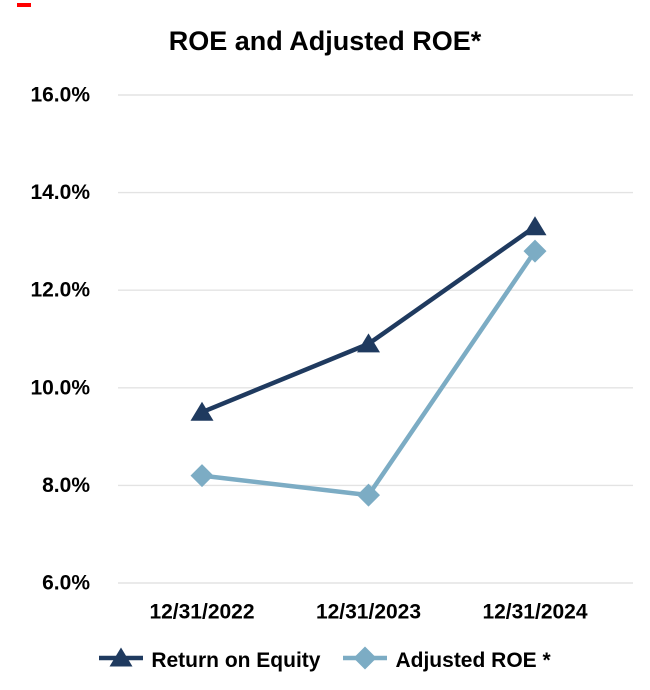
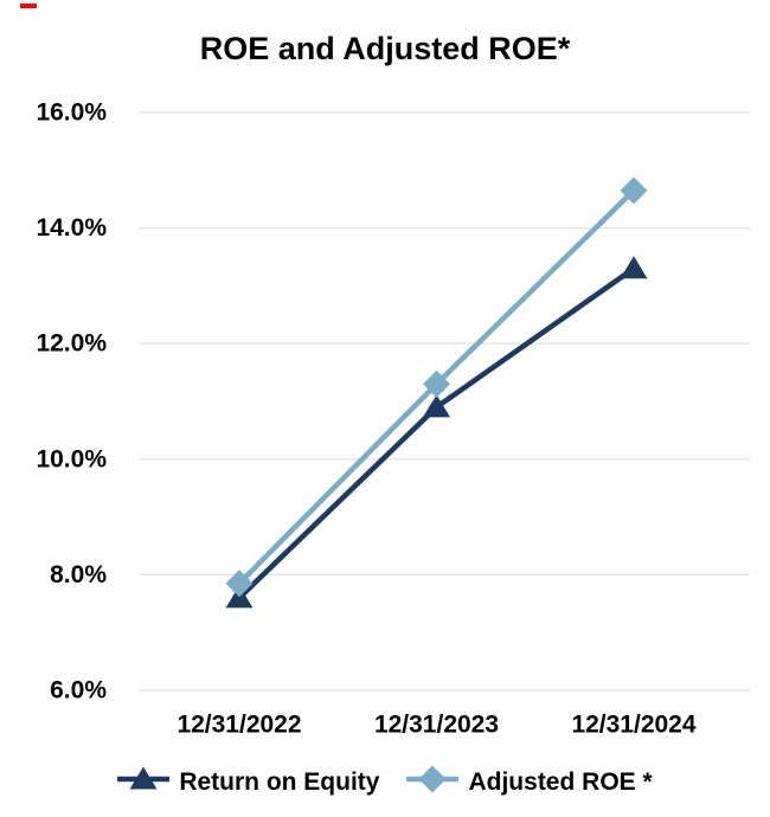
Return on Equity/12/31/2022: 9.5% -> 7.6%
Adjusted ROE */12/31/2022: 8.2% -> 7.8%
Adjusted ROE */12/31/2023: 7.8% -> 11.3%
Adjusted ROE */12/31/2024: 12.8% -> 14.7%
